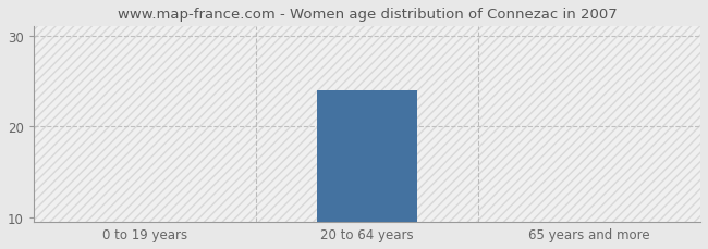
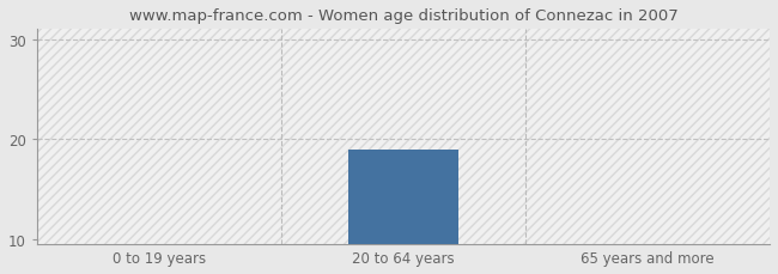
20 to 64 years: 24 -> 19
